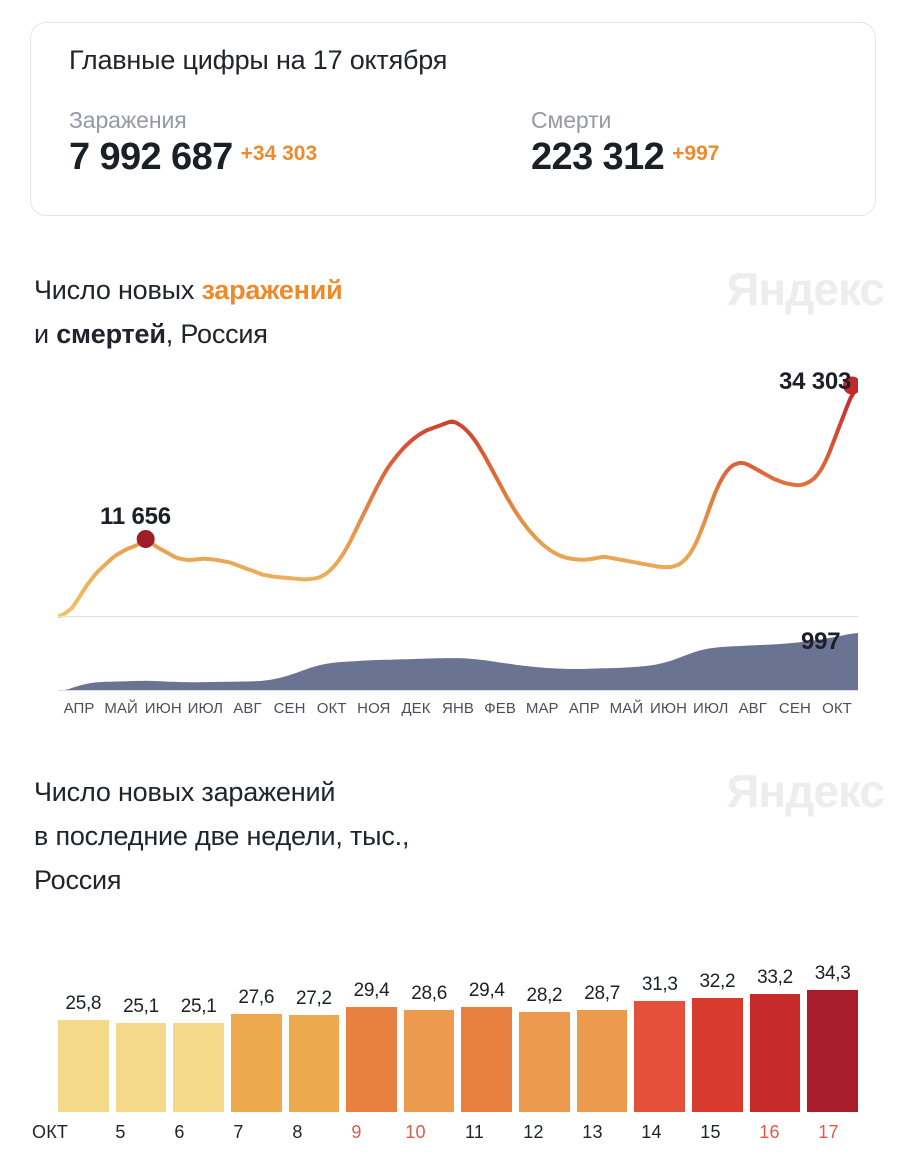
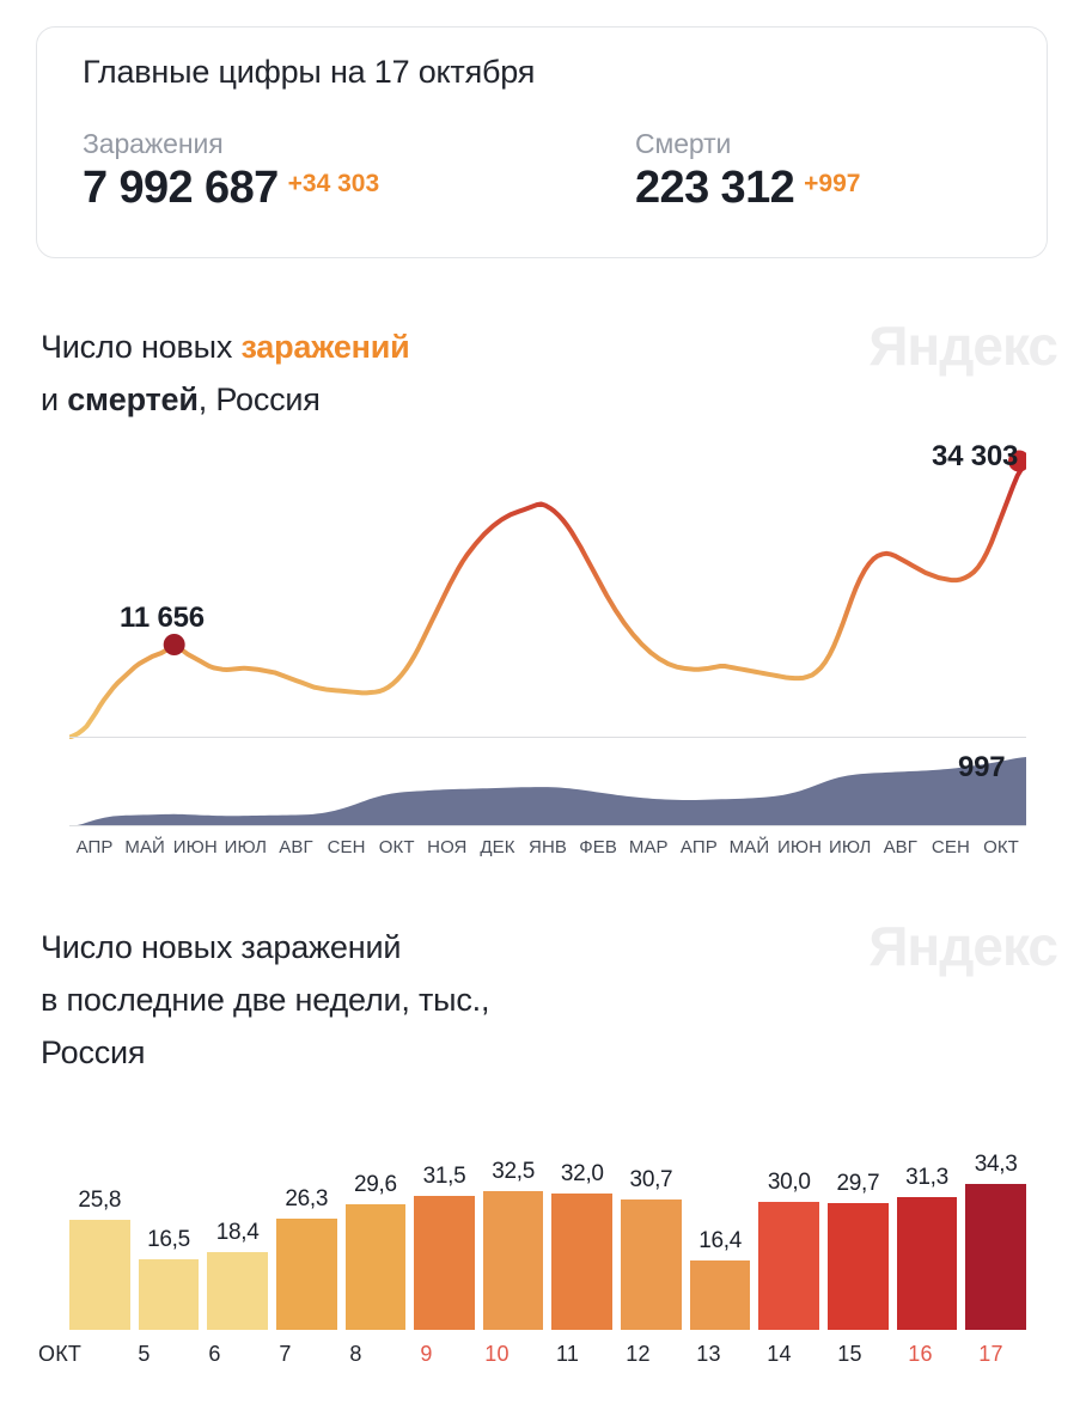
Число новых заражений в последние две недели, тыс., Россия/5: 25,1 -> 16,5
Число новых заражений в последние две недели, тыс., Россия/6: 25,1 -> 18,4
Число новых заражений в последние две недели, тыс., Россия/7: 27,6 -> 26,3
Число новых заражений в последние две недели, тыс., Россия/8: 27,2 -> 29,6
Число новых заражений в последние две недели, тыс., Россия/9: 29,4 -> 31,5
Число новых заражений в последние две недели, тыс., Россия/10: 28,6 -> 32,5
Число новых заражений в последние две недели, тыс., Россия/11: 29,4 -> 32,0
Число новых заражений в последние две недели, тыс., Россия/12: 28,2 -> 30,7
Число новых заражений в последние две недели, тыс., Россия/13: 28,7 -> 16,4
Число новых заражений в последние две недели, тыс., Россия/14: 31,3 -> 30,0
Число новых заражений в последние две недели, тыс., Россия/15: 32,2 -> 29,7
Число новых заражений в последние две недели, тыс., Россия/16: 33,2 -> 31,3
